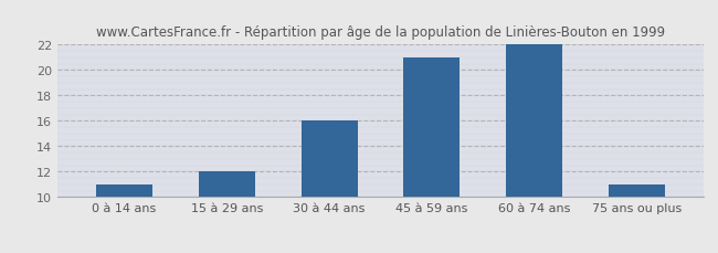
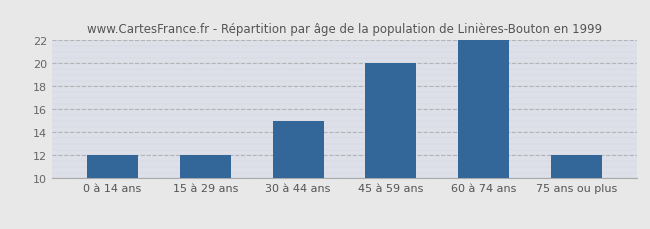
0 à 14 ans: 11 -> 12
30 à 44 ans: 16 -> 15
45 à 59 ans: 21 -> 20
75 ans ou plus: 11 -> 12
